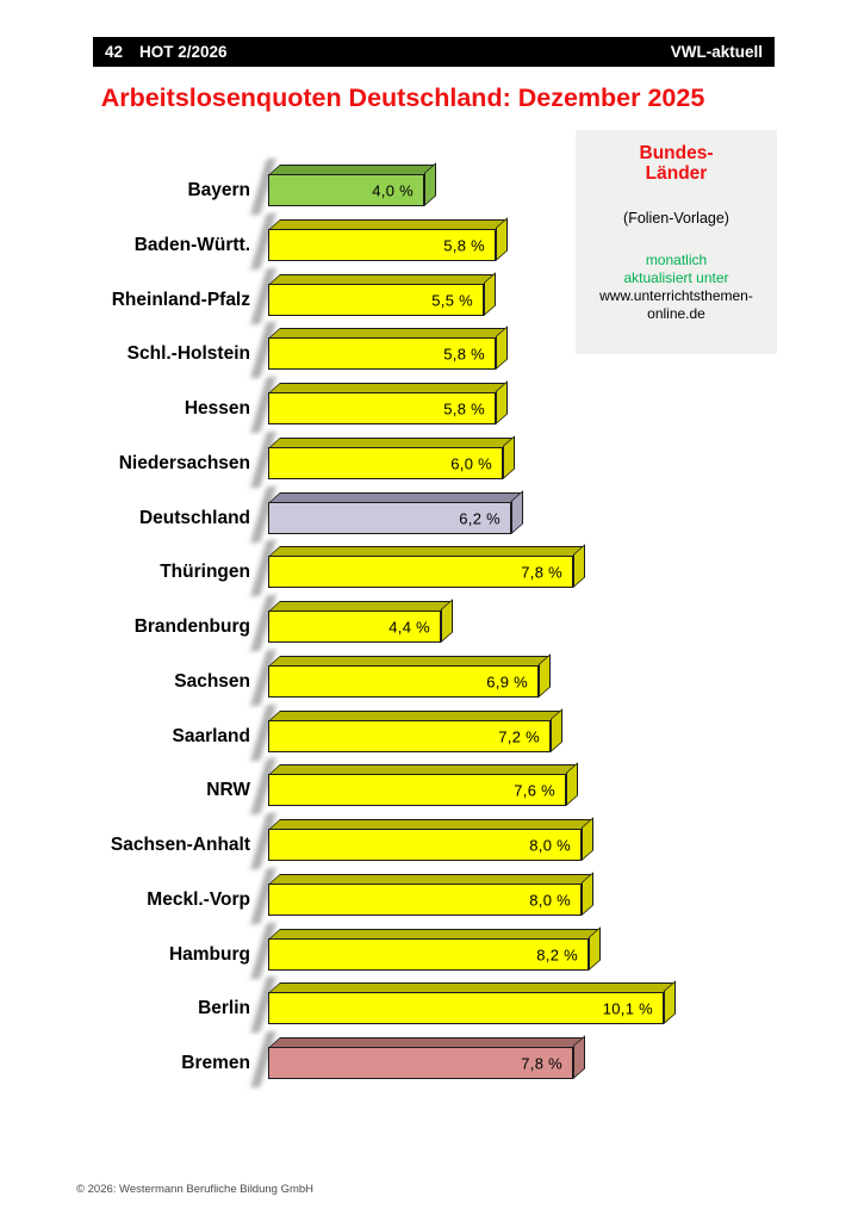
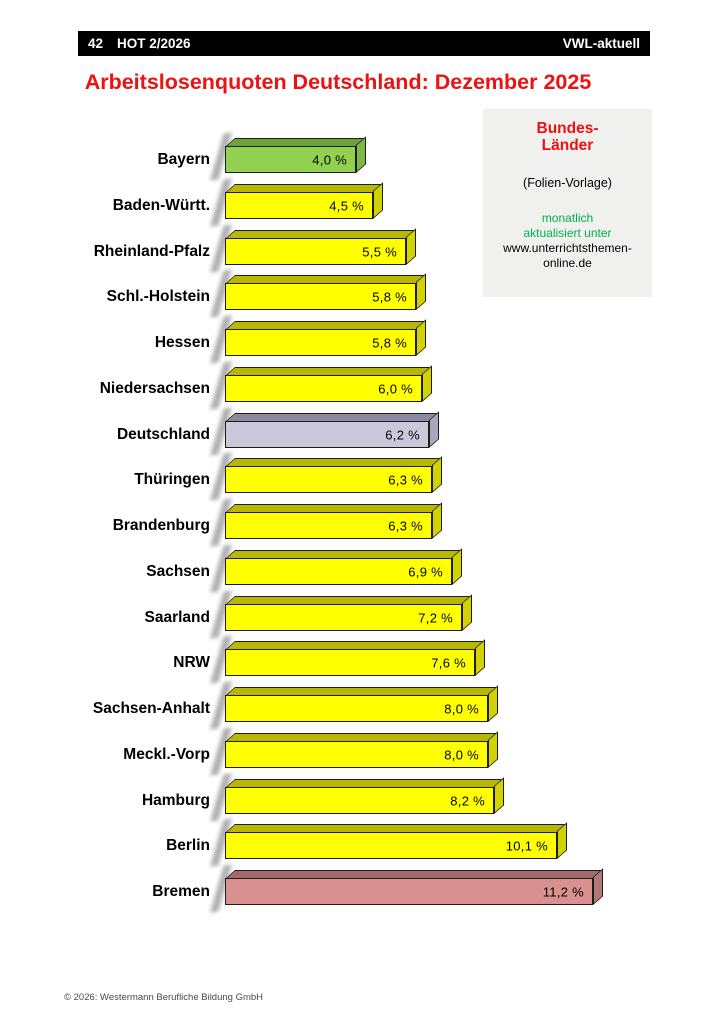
Baden-Württ.: 5,8 -> 4,5
Thüringen: 7,8 -> 6,3
Brandenburg: 4,4 -> 6,3
Bremen: 7,8 -> 11,2
